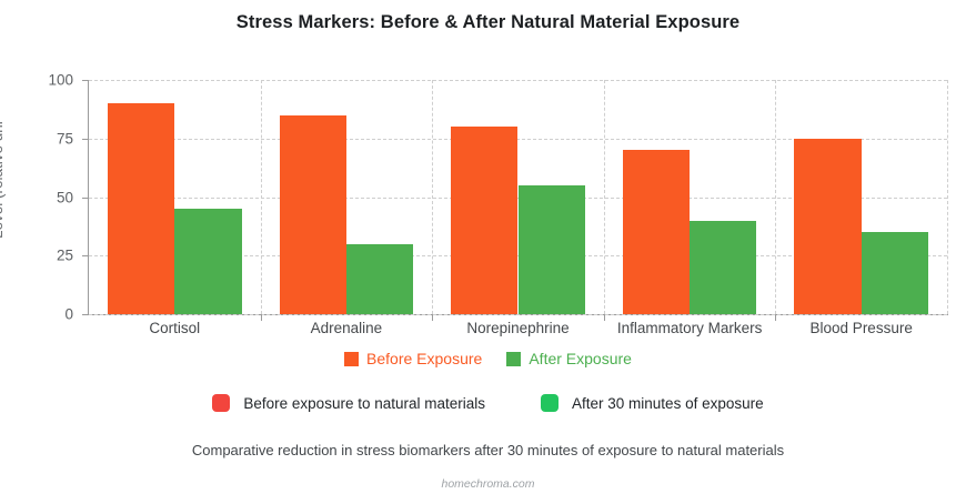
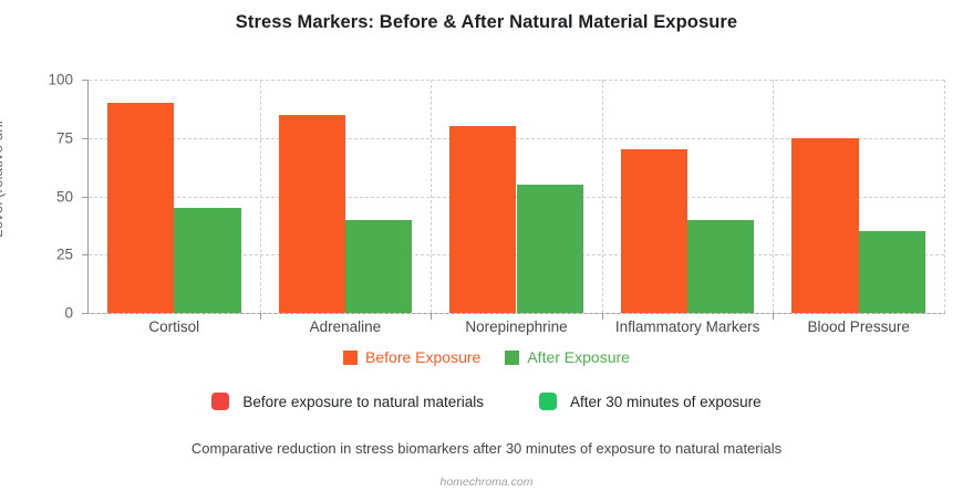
After Exposure/Adrenaline: 30 -> 40
